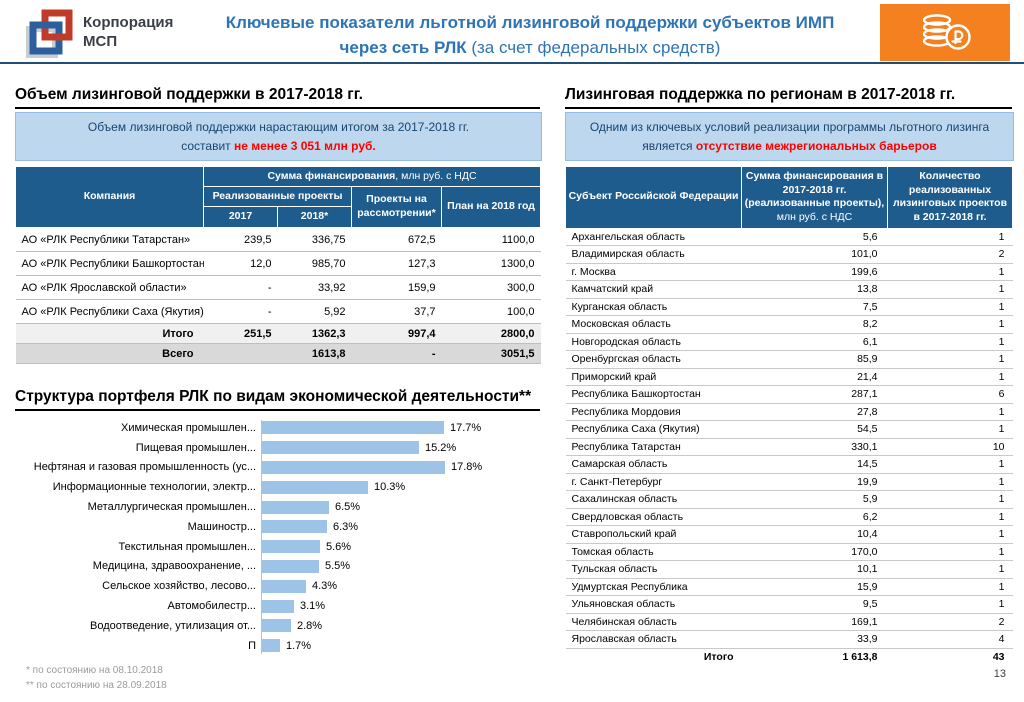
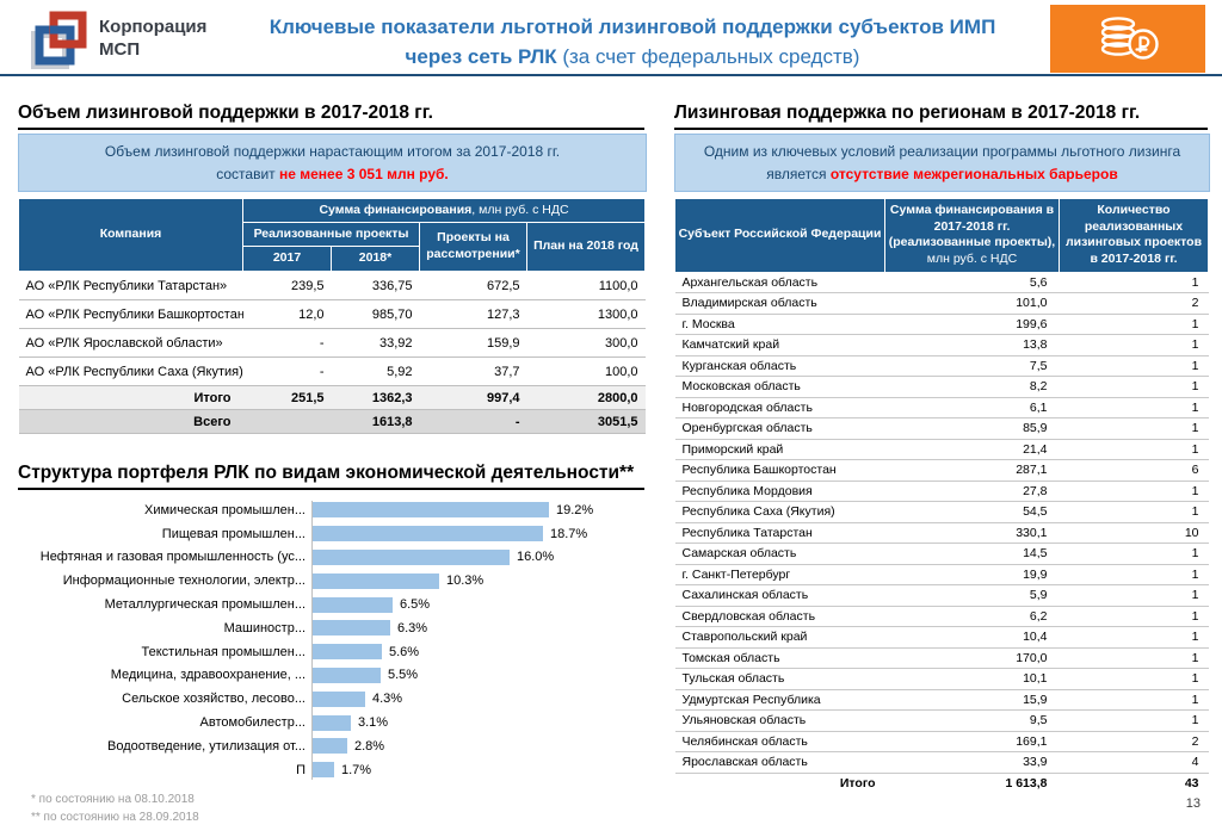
Химическая промышлен...: 17.7% -> 19.2%
Пищевая промышлен...: 15.2% -> 18.7%
Нефтяная и газовая промышленность (ус...: 17.8% -> 16.0%
